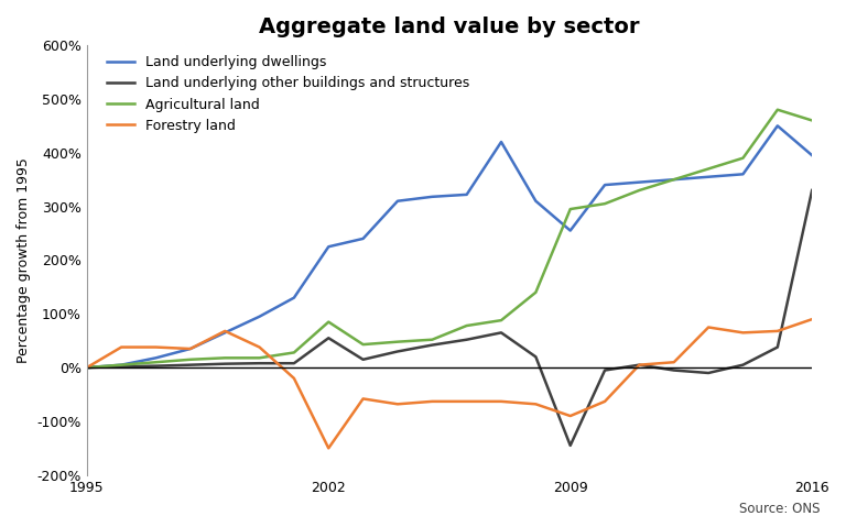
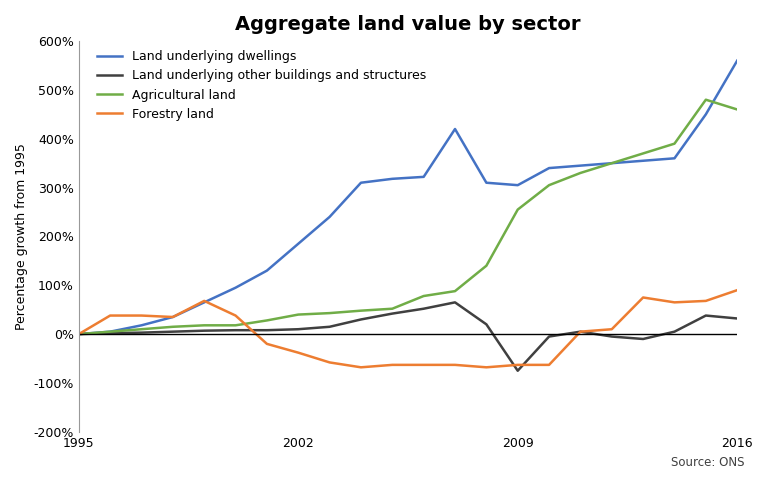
Land underlying dwellings/2002: 225% -> 185%
Land underlying other buildings and structures/2002: 55% -> 10%
Agricultural land/2002: 85% -> 40%
Forestry land/2002: -150% -> -38%
Land underlying dwellings/2009: 255% -> 305%
Land underlying other buildings and structures/2009: -145% -> -75%
Agricultural land/2009: 295% -> 255%
Forestry land/2009: -90% -> -63%
Land underlying dwellings/2016: 395% -> 560%
Land underlying other buildings and structures/2016: 330% -> 32%
